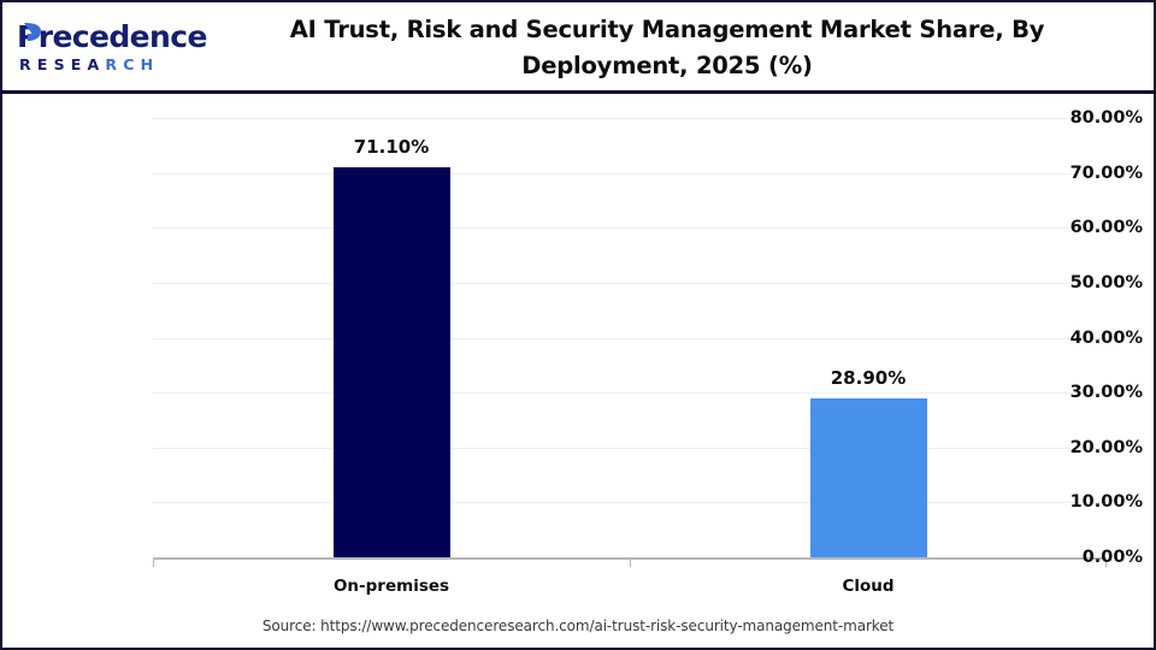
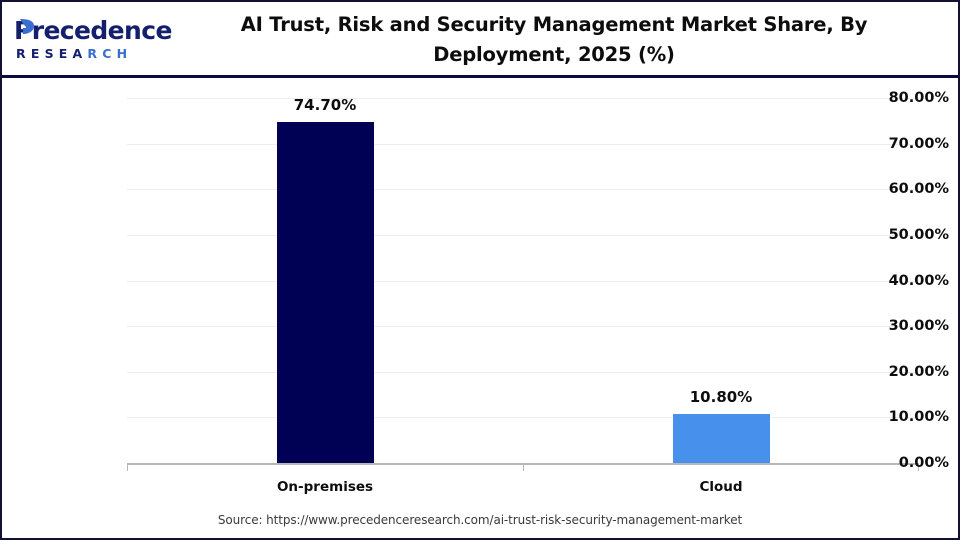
On-premises: 71.10% -> 74.70%
Cloud: 28.90% -> 10.80%
